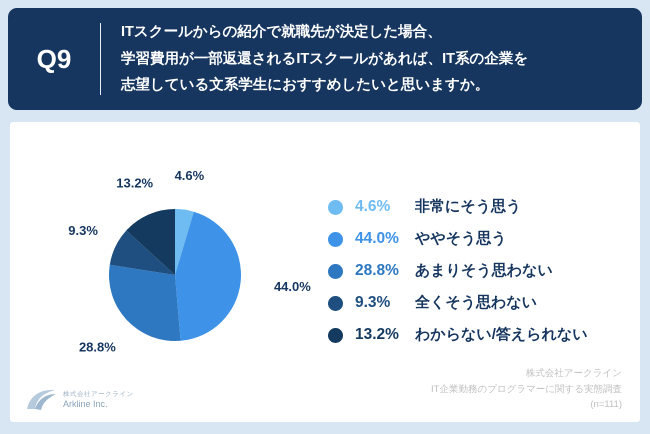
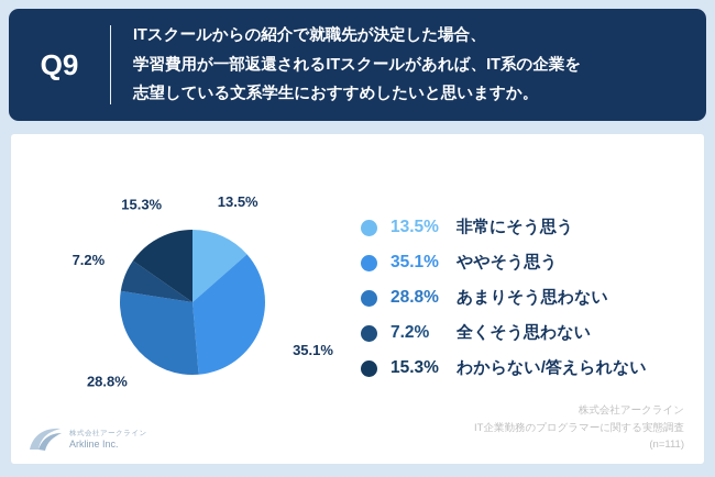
非常にそう思う: 4.6% -> 13.5%
ややそう思う: 44.0% -> 35.1%
全くそう思わない: 9.3% -> 7.2%
わからない/答えられない: 13.2% -> 15.3%
